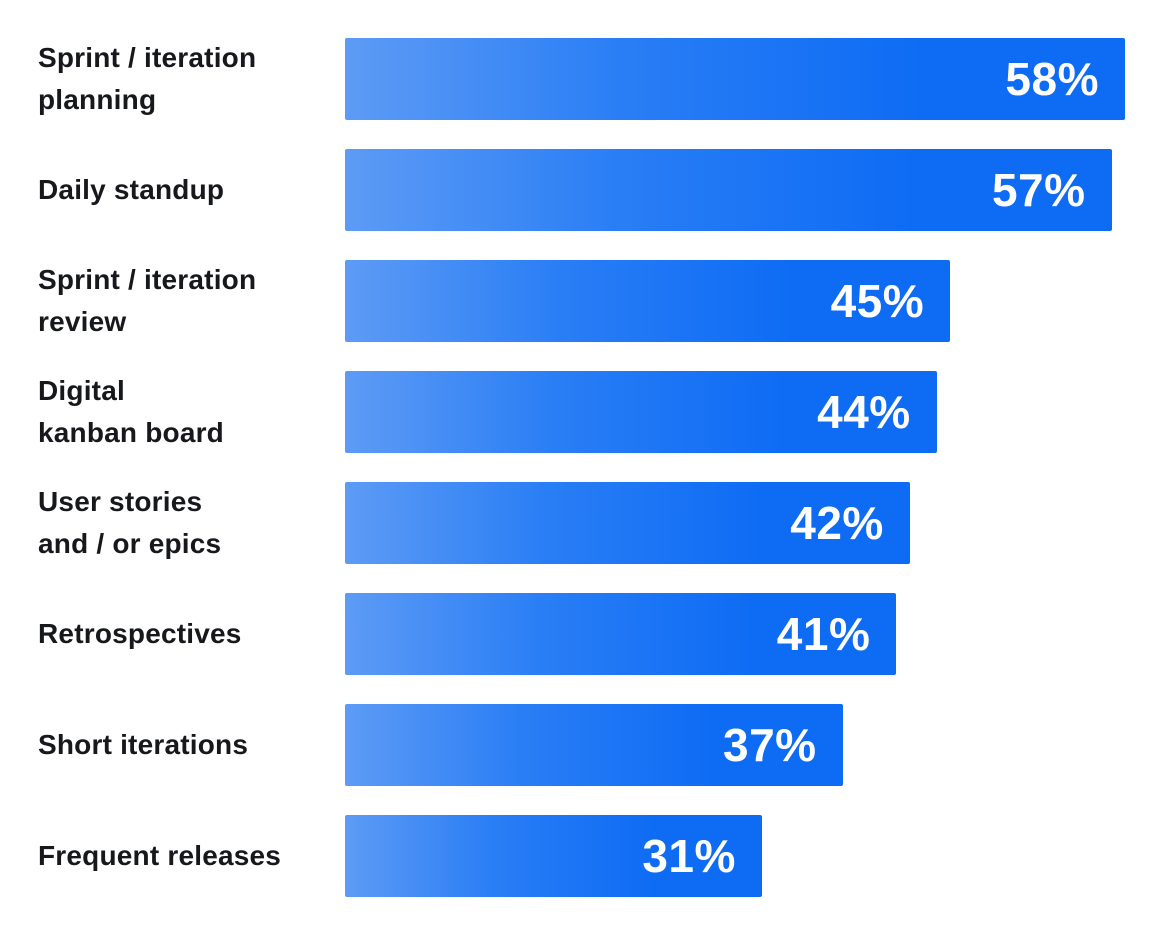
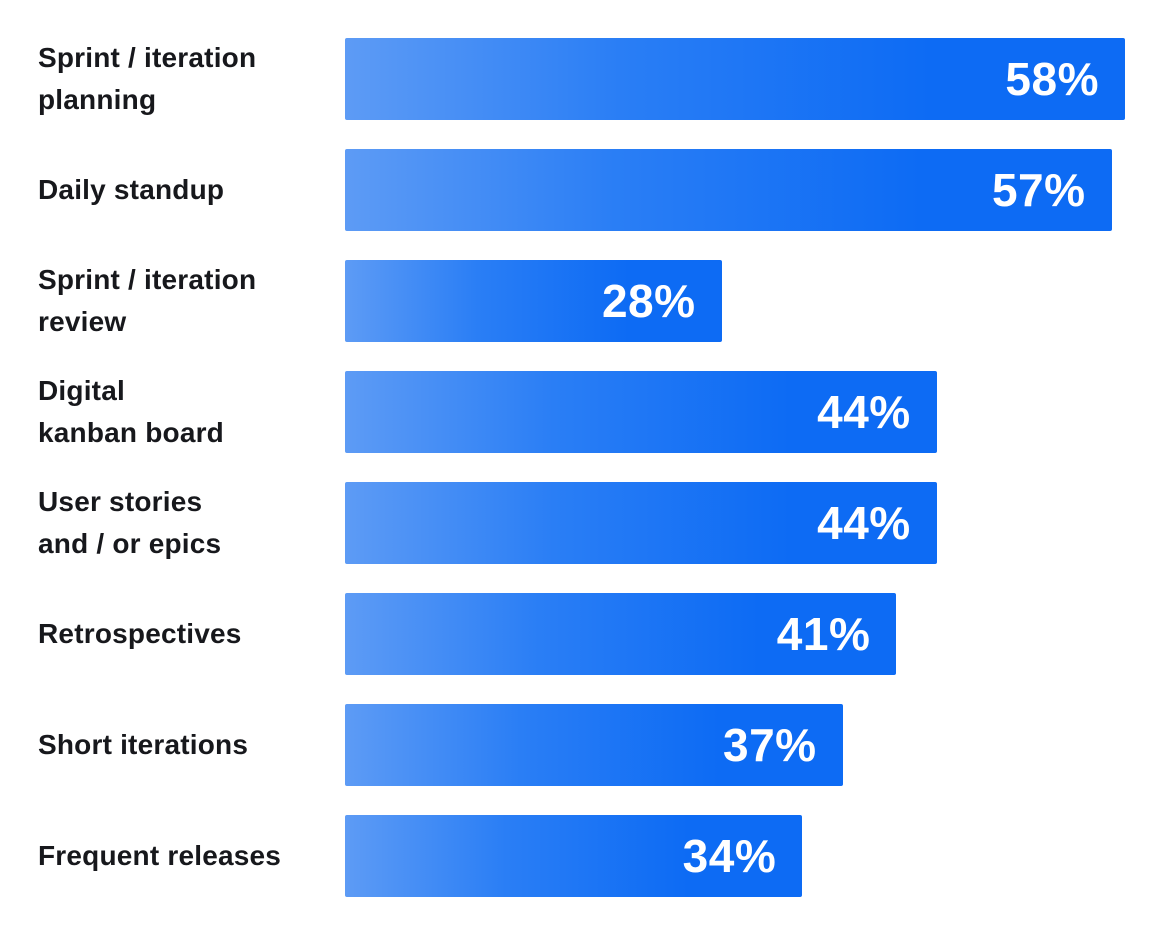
Sprint / iteration review: 45% -> 28%
User stories and / or epics: 42% -> 44%
Frequent releases: 31% -> 34%
